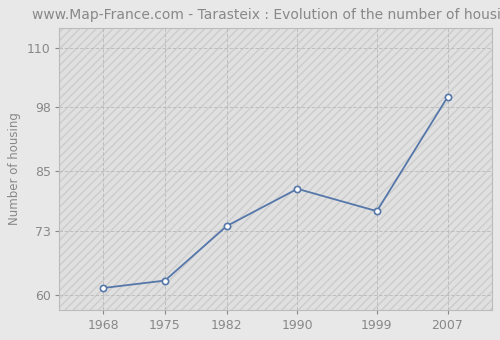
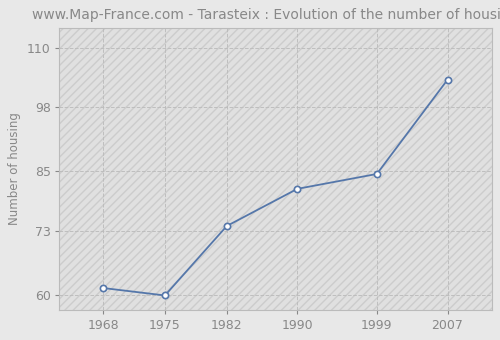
1975: 63.0 -> 60.0
1999: 77.0 -> 84.5
2007: 100.0 -> 103.5
